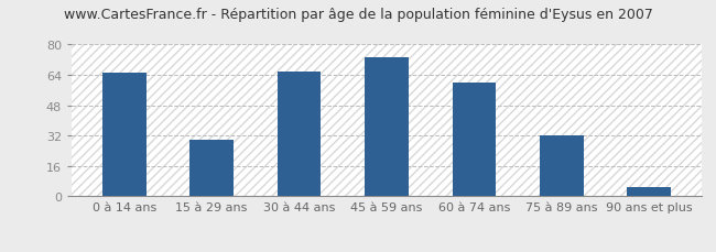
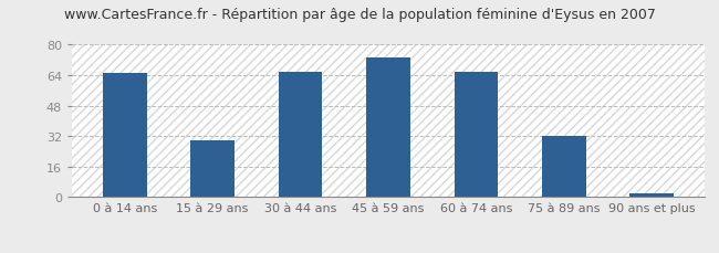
60 à 74 ans: 60 -> 66
90 ans et plus: 5 -> 2
